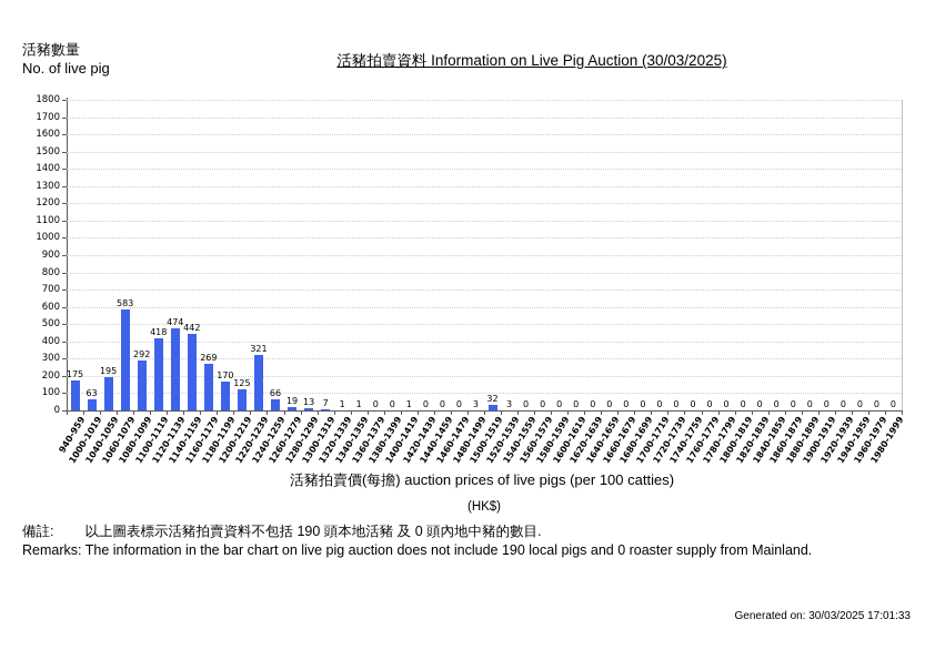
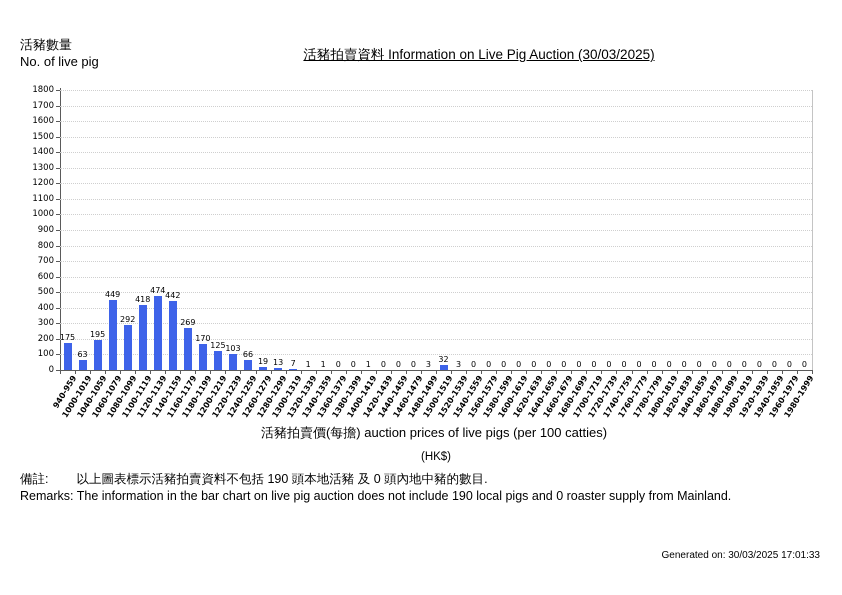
1060-1079: 583 -> 449
1220-1239: 321 -> 103
